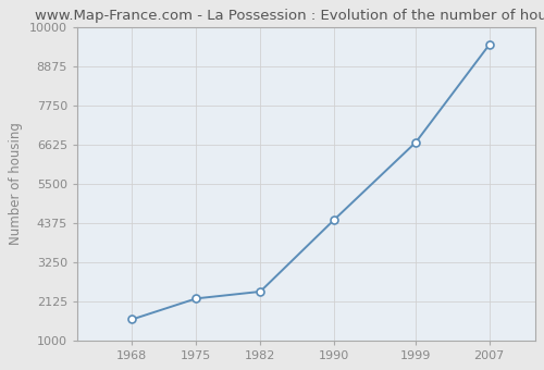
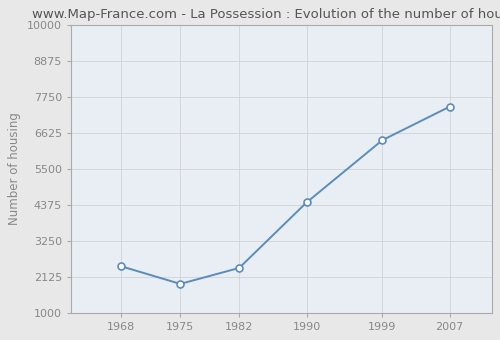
1968: 1600 -> 2450
1975: 2200 -> 1900
1999: 6700 -> 6400
2007: 9500 -> 7450
